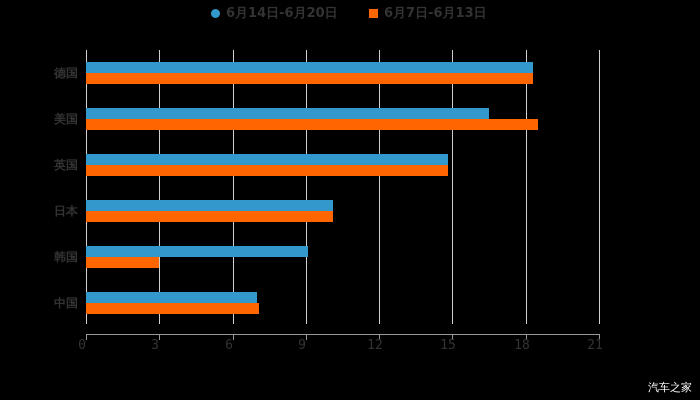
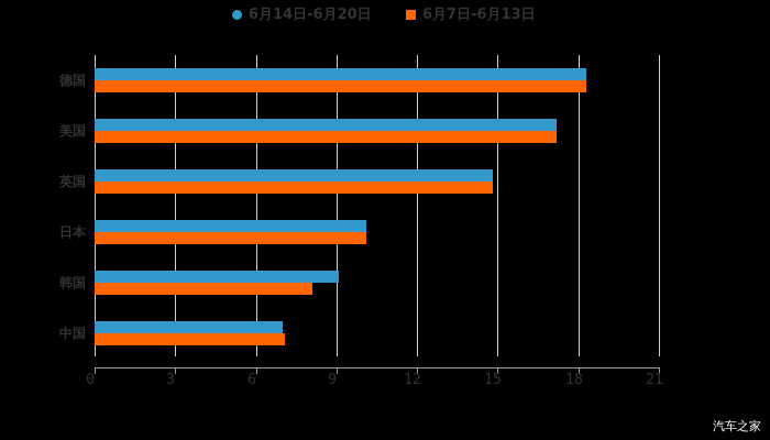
6月14日-6月20日/美国: 16.5 -> 17.2
6月7日-6月13日/美国: 18.5 -> 17.2
6月7日-6月13日/韩国: 3.0 -> 8.1
